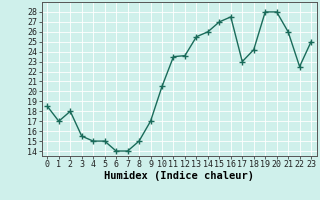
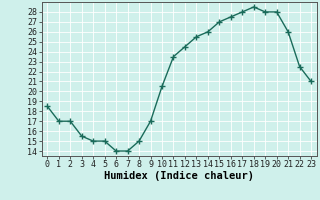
2: 18.0 -> 17.0
12: 23.6 -> 24.5
17: 23.0 -> 28.0
18: 24.2 -> 28.5
23: 25.0 -> 21.0
